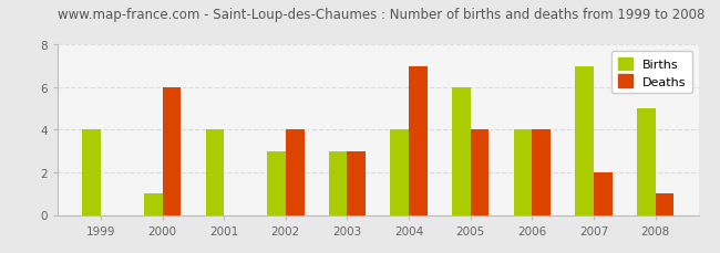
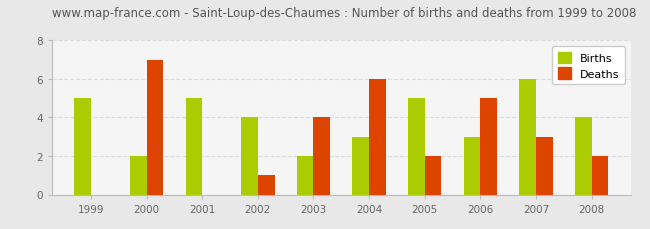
Births/1999: 4 -> 5
Births/2000: 1 -> 2
Deaths/2000: 6 -> 7
Births/2001: 4 -> 5
Births/2002: 3 -> 4
Deaths/2002: 4 -> 1
Births/2003: 3 -> 2
Deaths/2003: 3 -> 4
Births/2004: 4 -> 3
Deaths/2004: 7 -> 6
Births/2005: 6 -> 5
Deaths/2005: 4 -> 2
Births/2006: 4 -> 3
Deaths/2006: 4 -> 5
Births/2007: 7 -> 6
Deaths/2007: 2 -> 3
Births/2008: 5 -> 4
Deaths/2008: 1 -> 2
